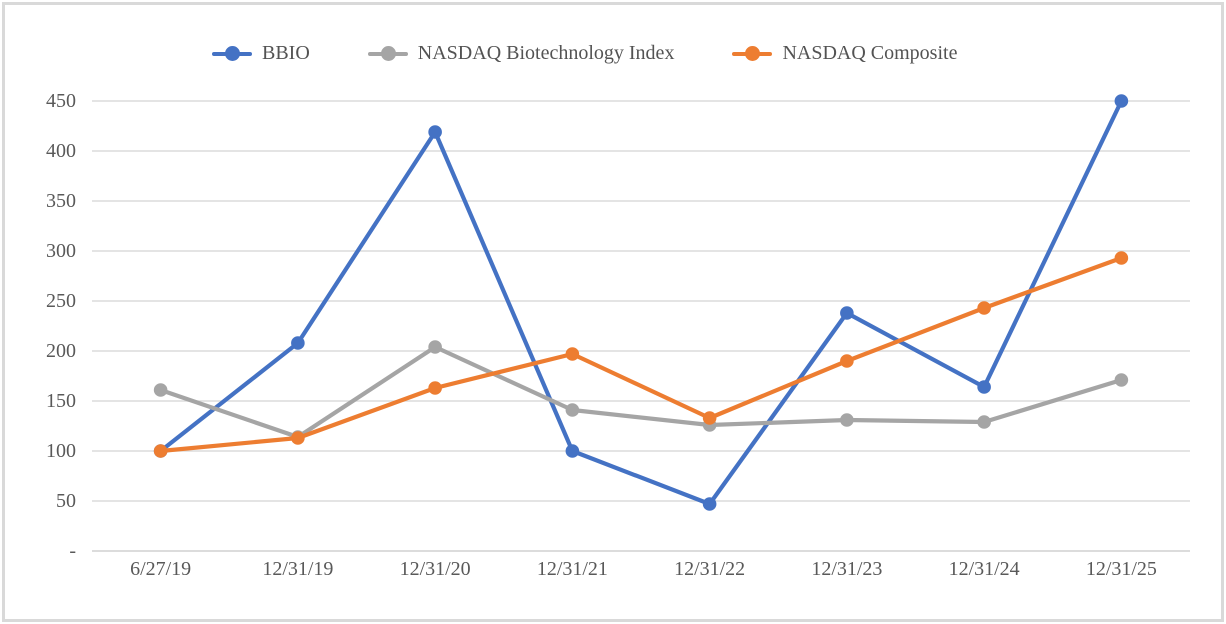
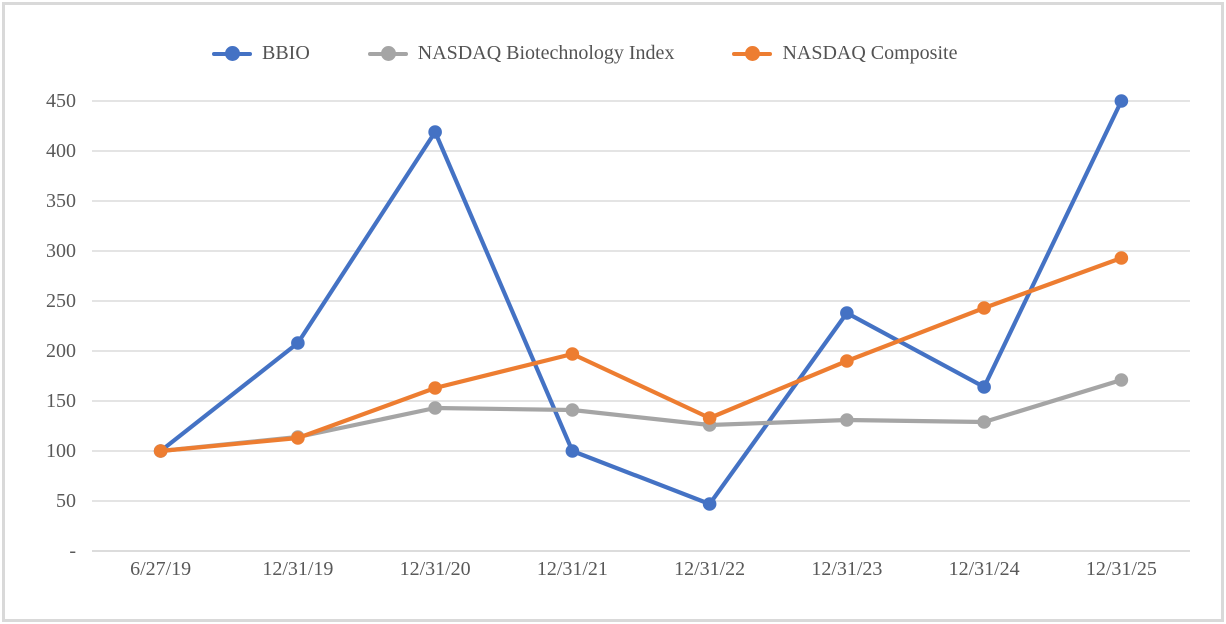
NASDAQ Biotechnology Index/6/27/19: 161 -> 100
NASDAQ Biotechnology Index/12/31/20: 204 -> 143
